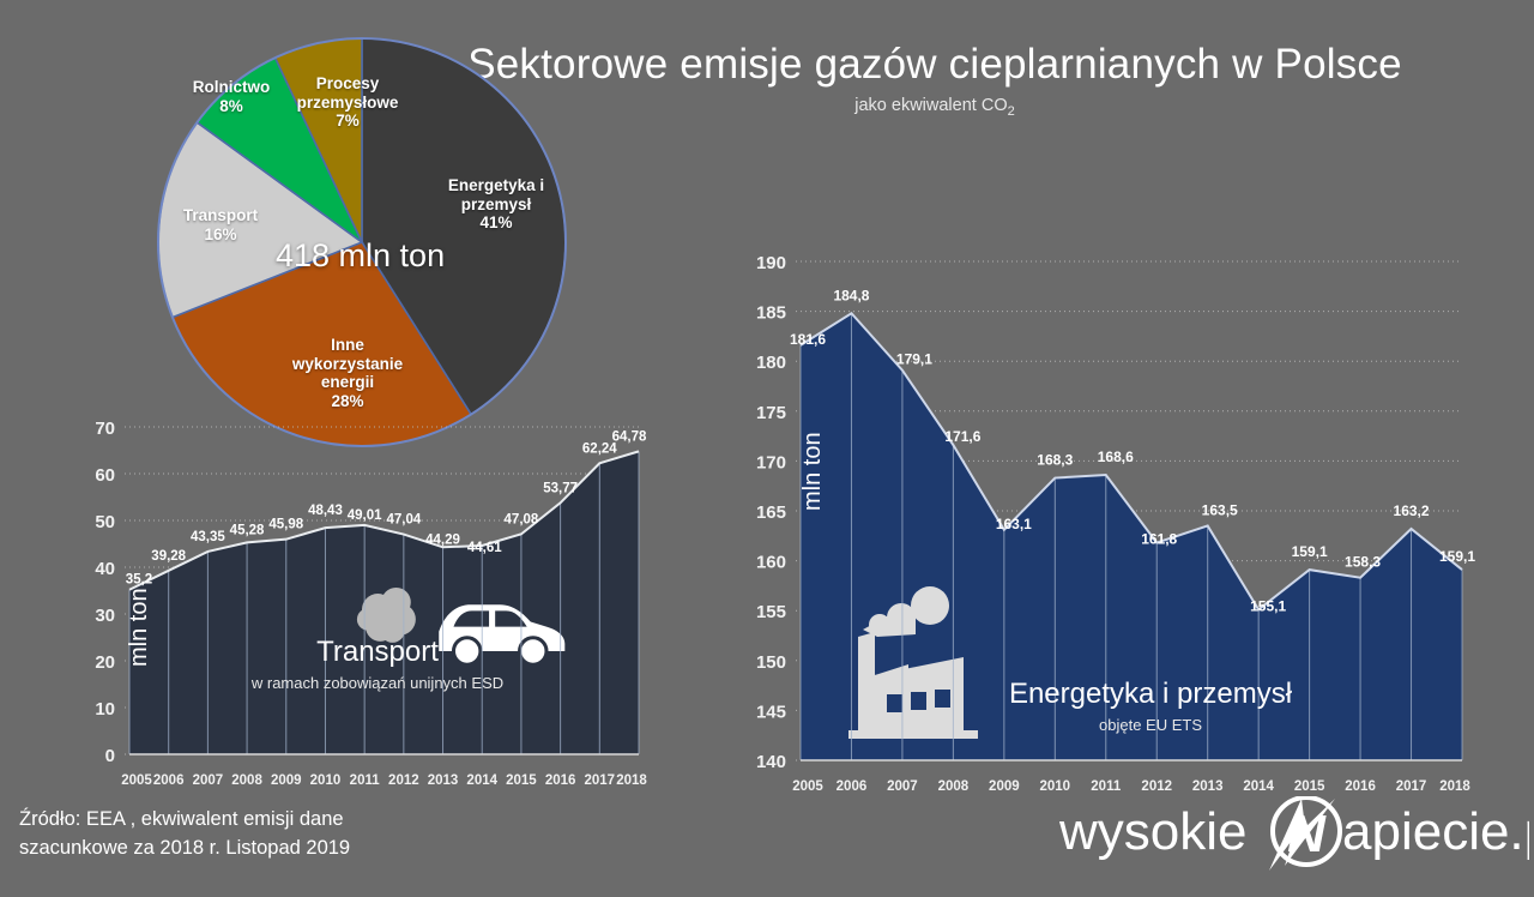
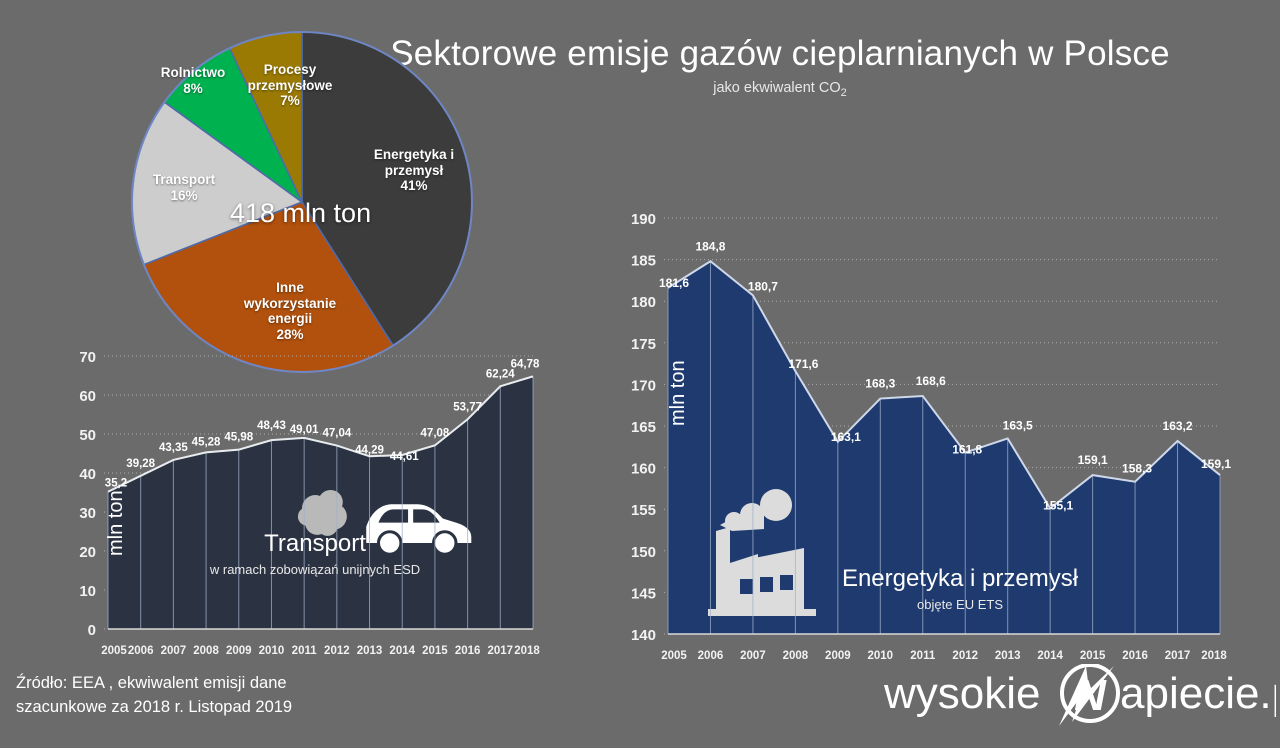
Energetyka i przemysł/2007: 179,1 -> 180,7
